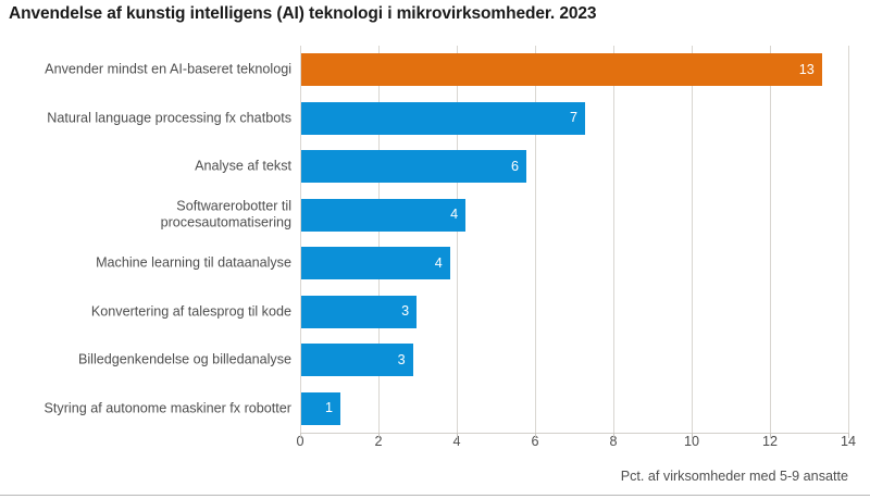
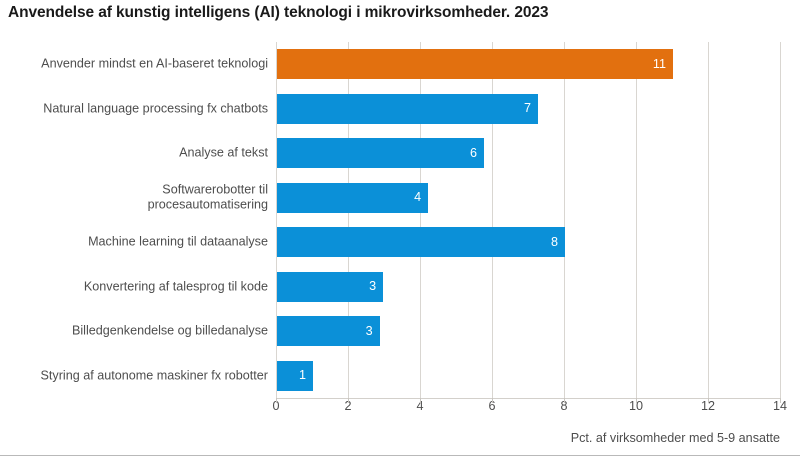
Anvender mindst en AI-baseret teknologi: 13 -> 11
Machine learning til dataanalyse: 4 -> 8
